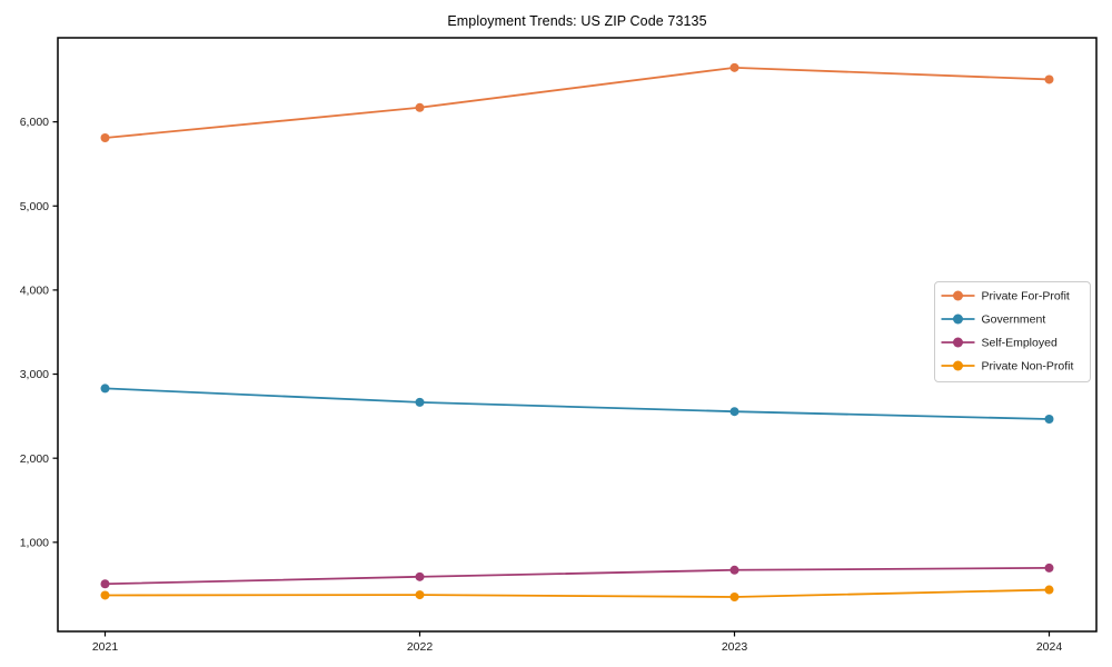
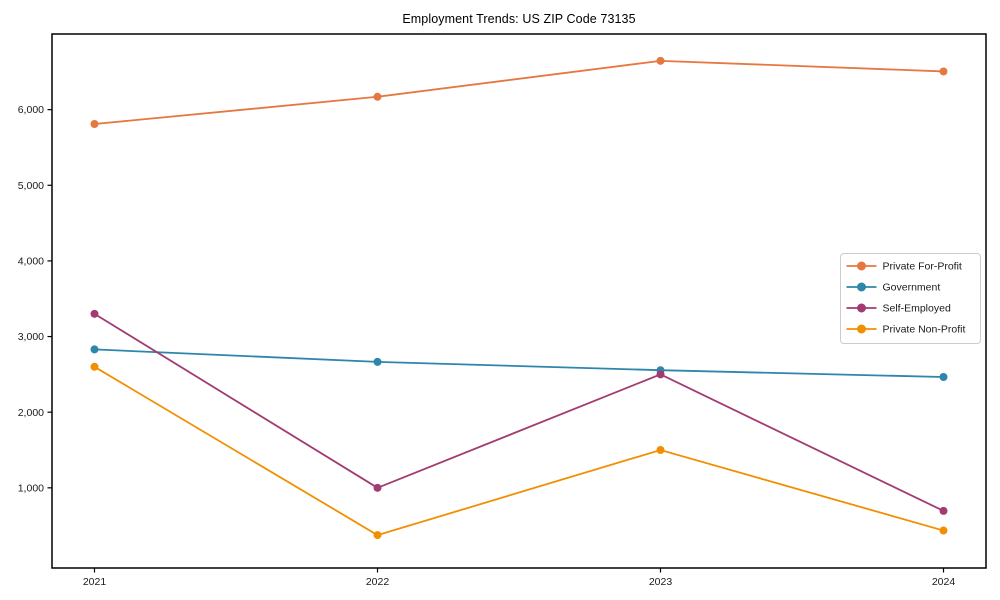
Self-Employed/2021: 500 -> 3300
Private Non-Profit/2021: 400 -> 2600
Self-Employed/2022: 600 -> 1000
Self-Employed/2023: 700 -> 2500
Private Non-Profit/2023: 400 -> 1500
